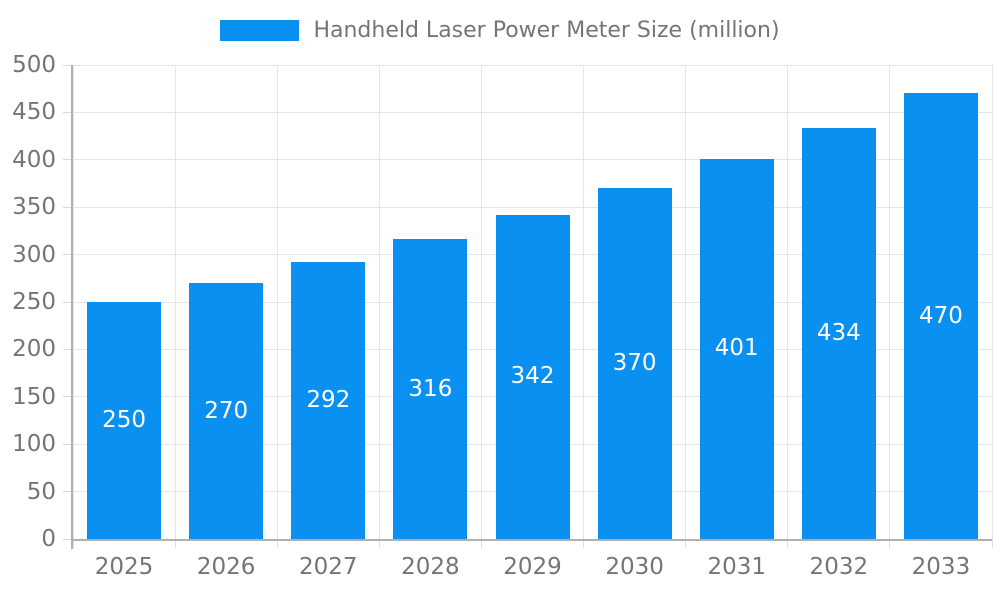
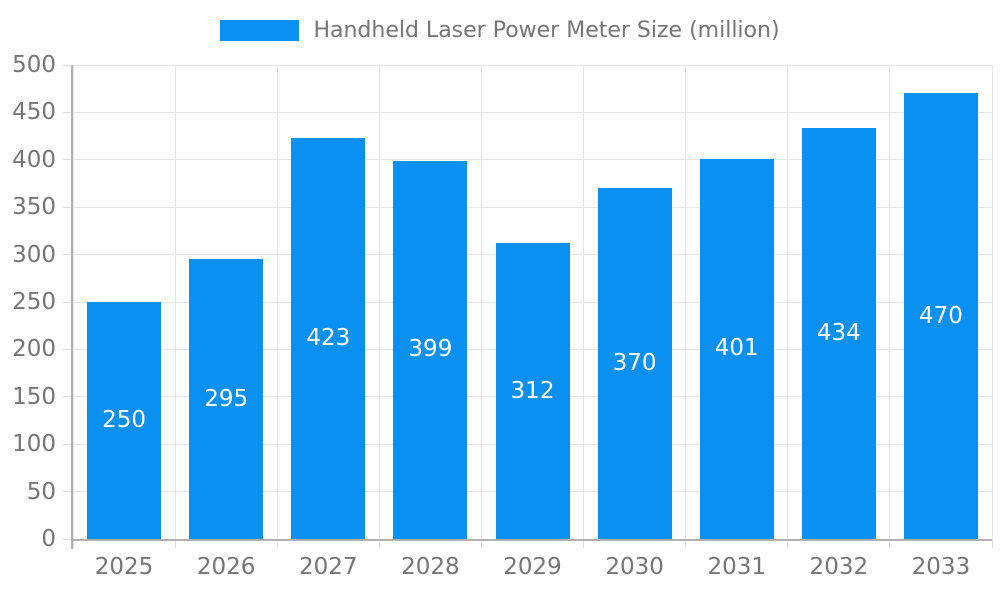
2026: 270 -> 295
2027: 292 -> 423
2028: 316 -> 399
2029: 342 -> 312
